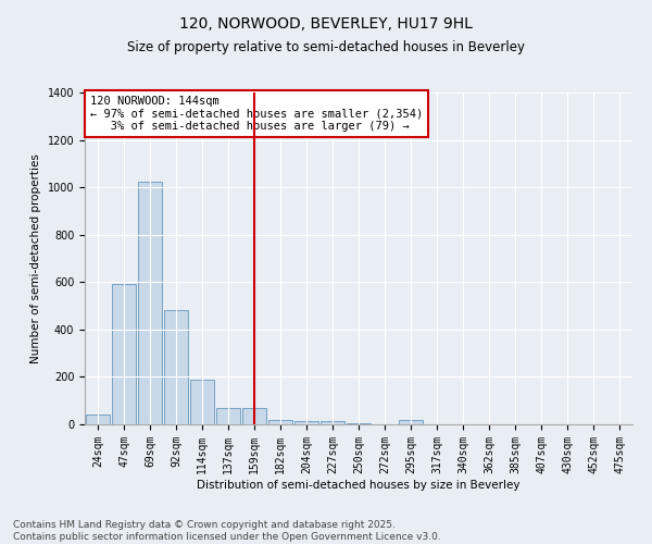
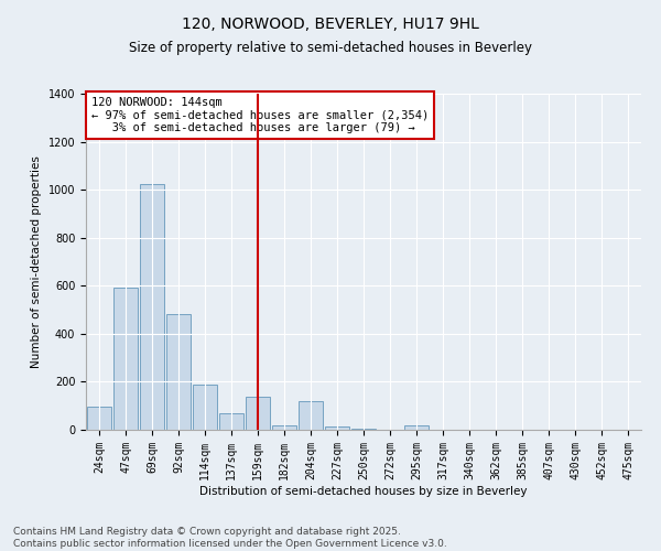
24sqm: 40 -> 95
159sqm: 70 -> 140
204sqm: 15 -> 120
